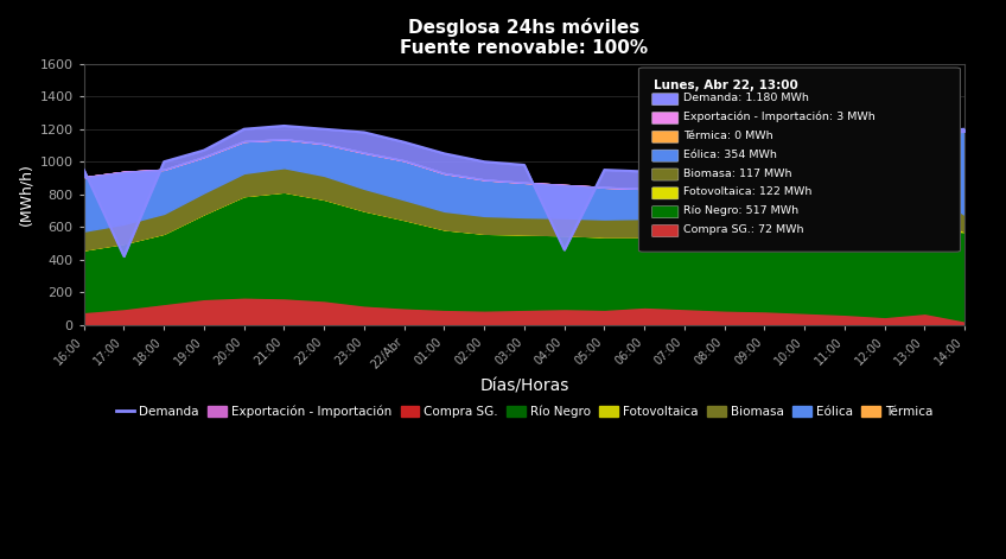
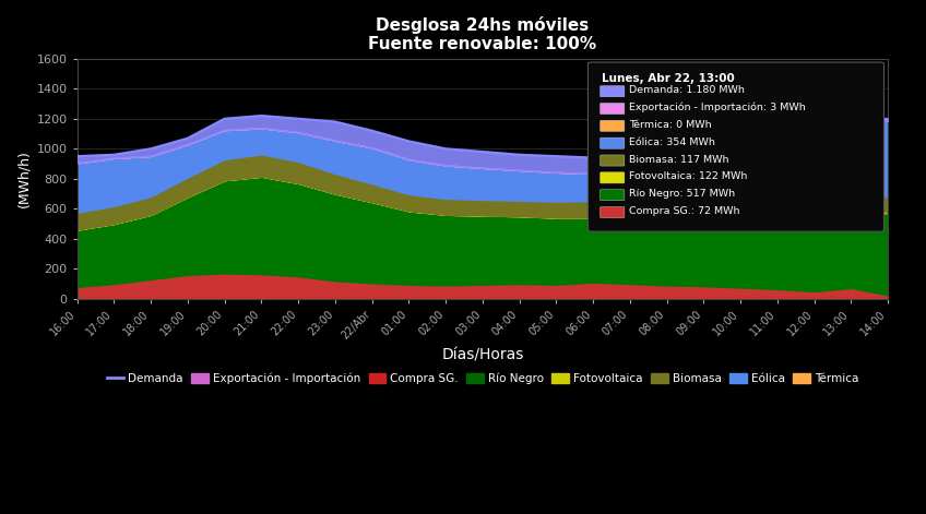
Demanda/17:00: 420 -> 960
Demanda/04:00: 460 -> 960
